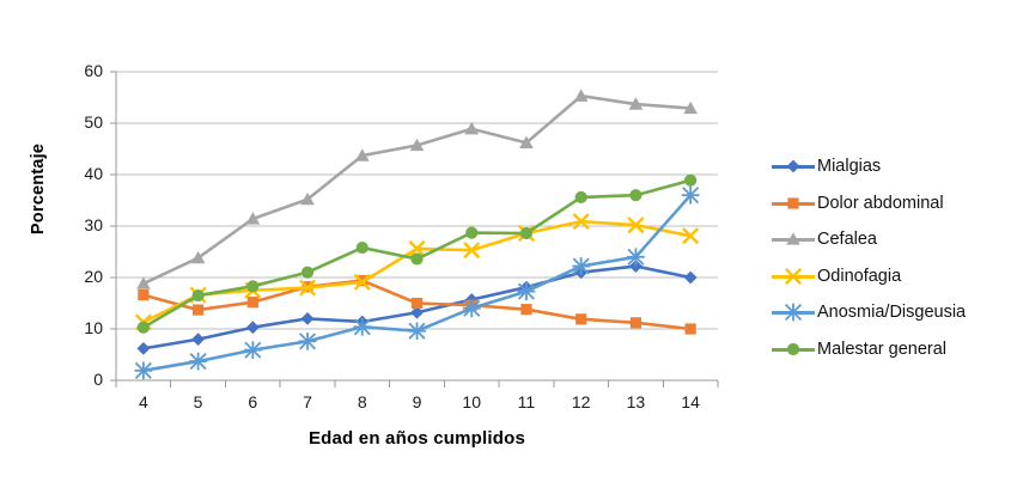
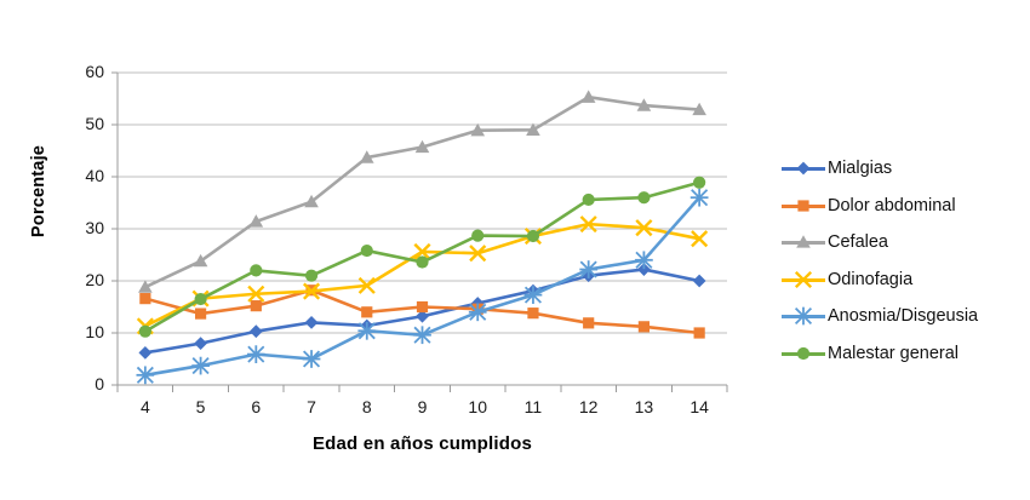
Malestar general/6: 18 -> 22
Anosmia/Disgeusia/7: 8 -> 5
Dolor abdominal/8: 19 -> 14
Cefalea/11: 46 -> 49
